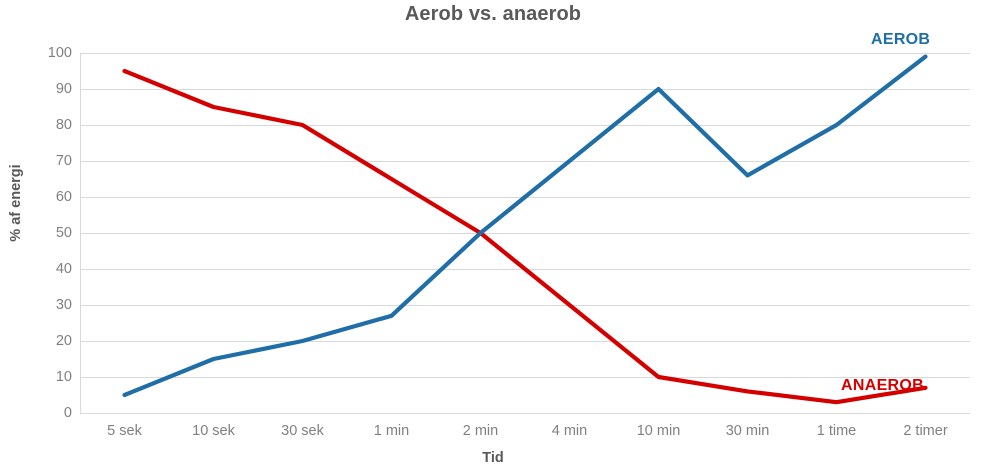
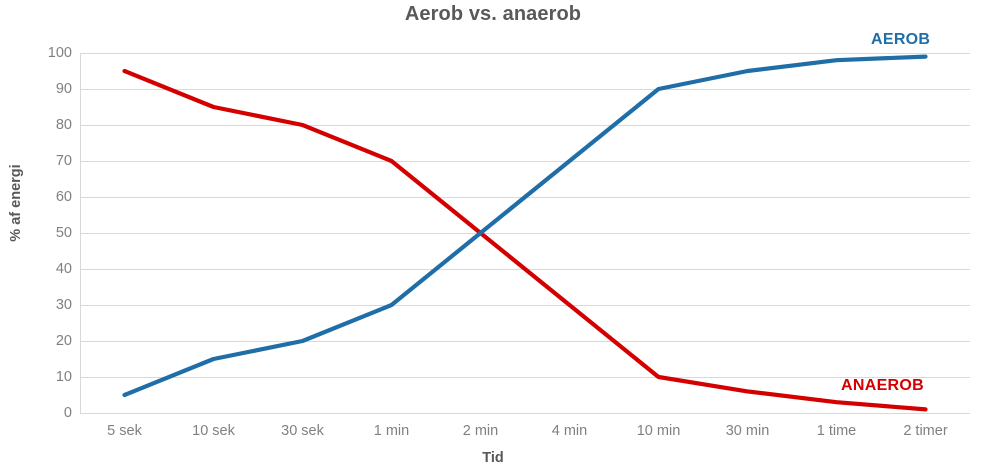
AEROB/1 min: 27 -> 30
ANAEROB/1 min: 65 -> 70
AEROB/30 min: 66 -> 95
AEROB/1 time: 80 -> 98
ANAEROB/2 timer: 7 -> 1
